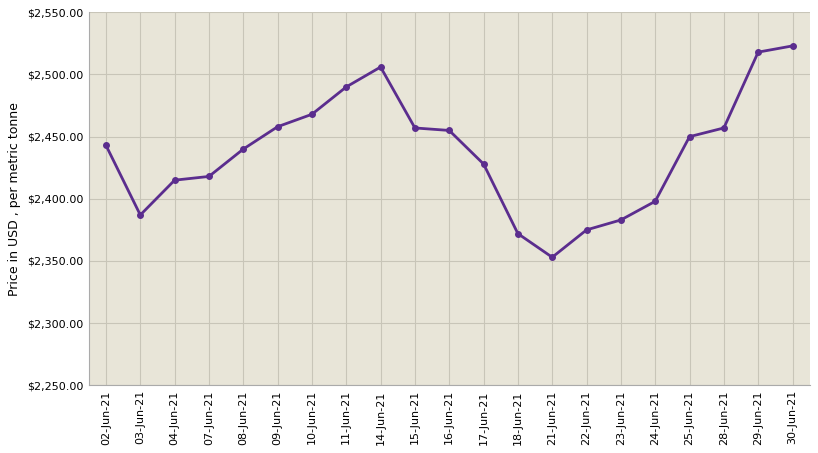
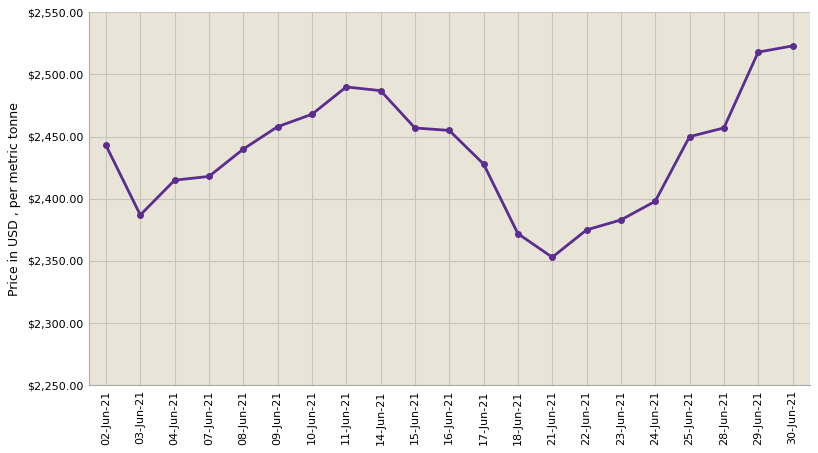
14-Jun-21: $2,506 -> $2,487
